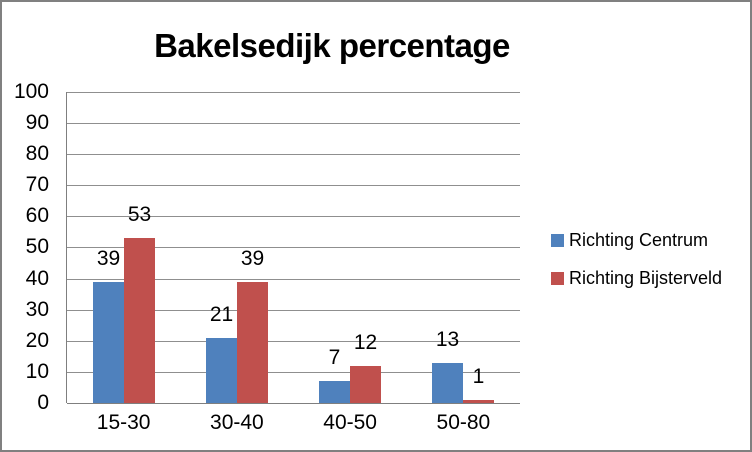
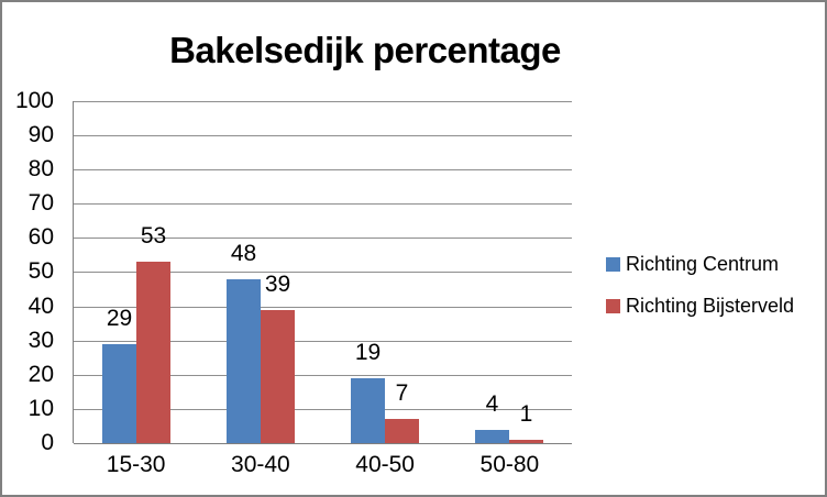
Richting Centrum/15-30: 39 -> 29
Richting Centrum/30-40: 21 -> 48
Richting Centrum/40-50: 7 -> 19
Richting Bijsterveld/40-50: 12 -> 7
Richting Centrum/50-80: 13 -> 4
